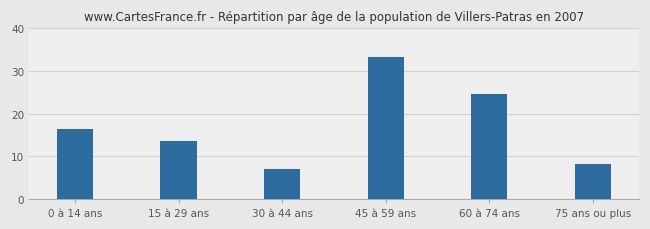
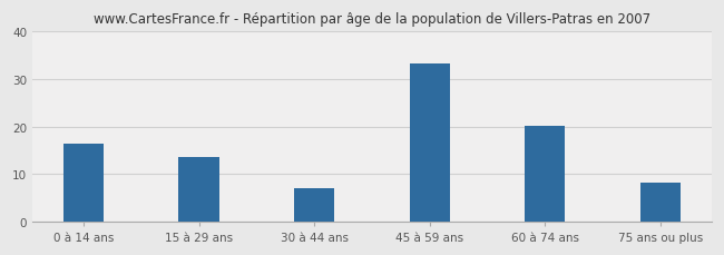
60 à 74 ans: 24.5 -> 20.1
